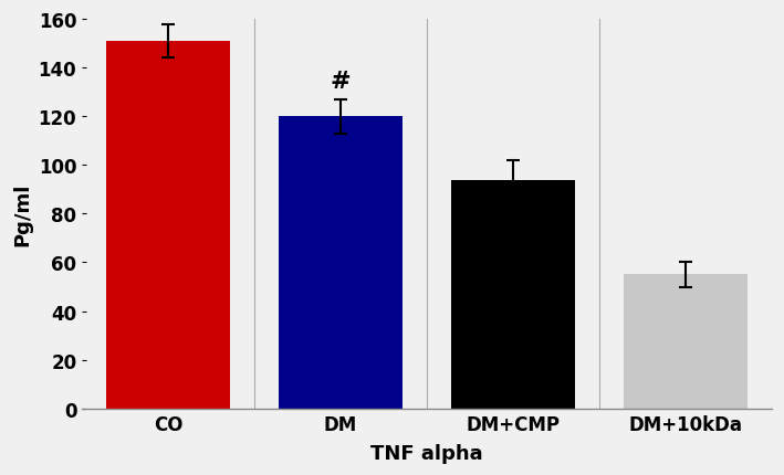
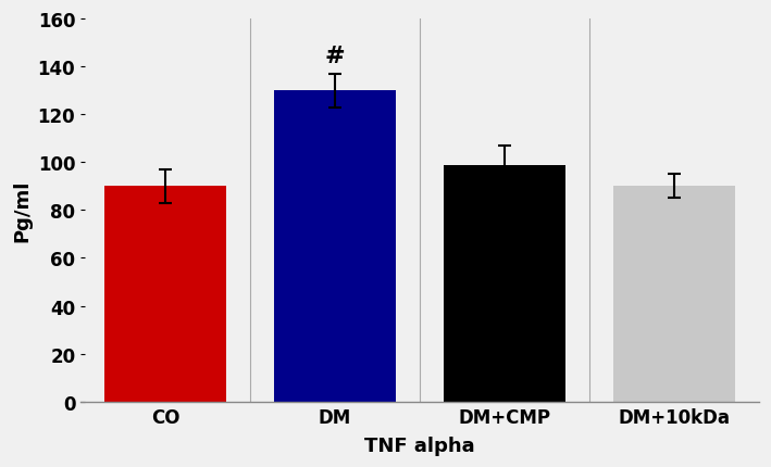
CO: 151 -> 90
DM: 120 -> 130
DM+CMP: 94 -> 99
DM+10kDa: 55 -> 90
